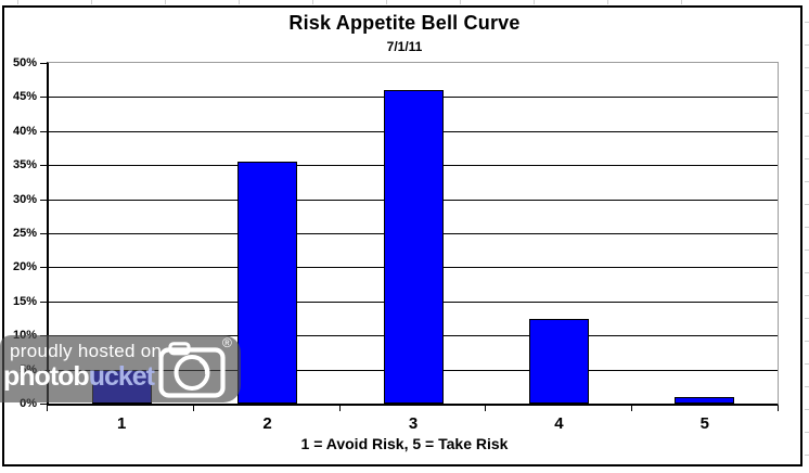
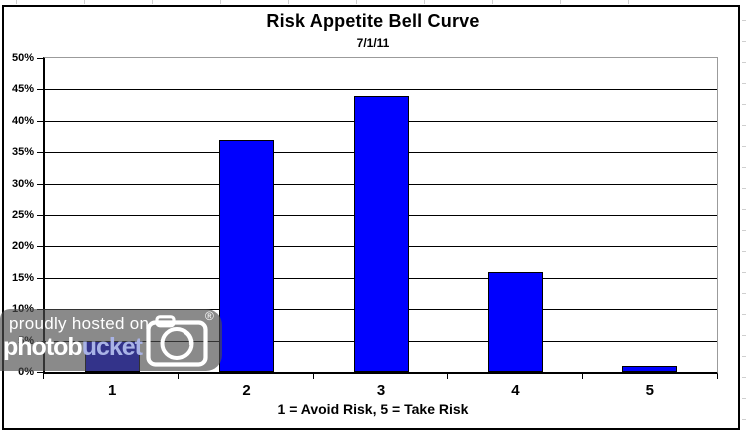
2: 36% -> 37%
3: 46% -> 44%
4: 12% -> 16%
